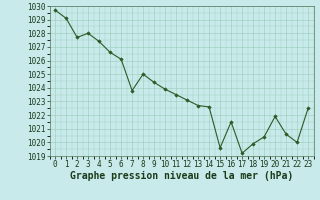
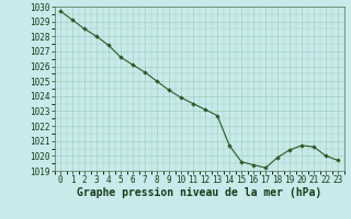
2: 1027.7 -> 1028.5
7: 1023.8 -> 1025.6
14: 1022.6 -> 1020.7
16: 1021.5 -> 1019.4
20: 1021.9 -> 1020.7
23: 1022.5 -> 1019.7
